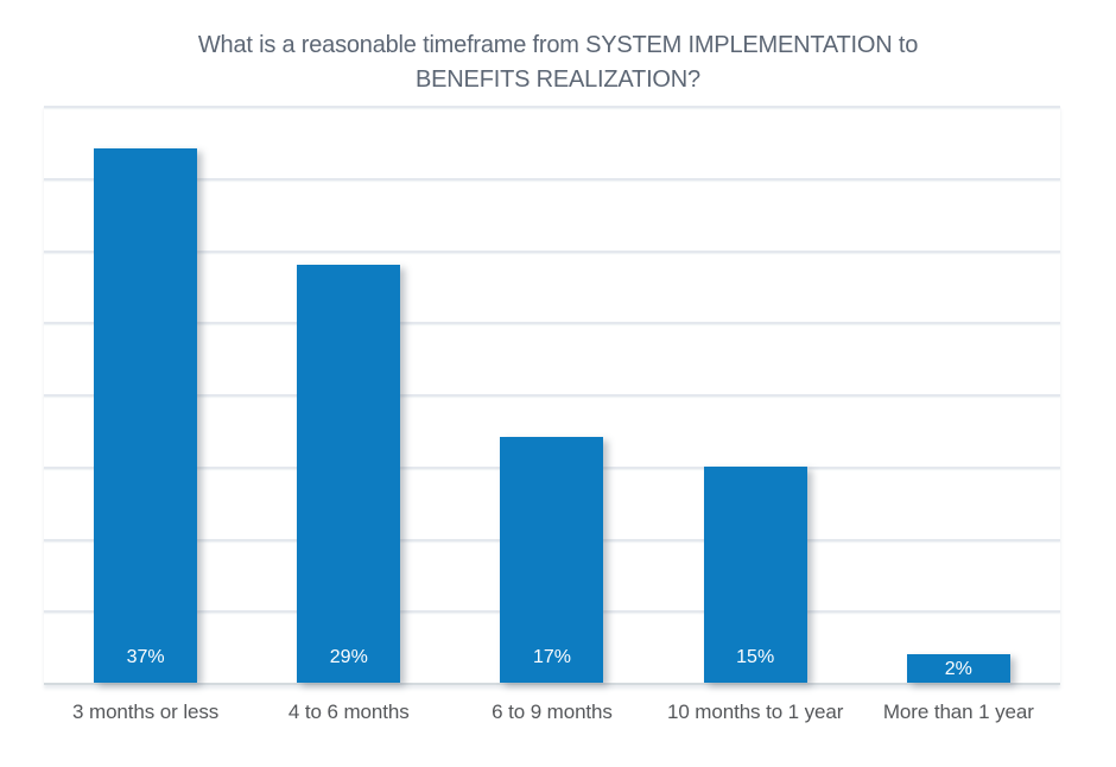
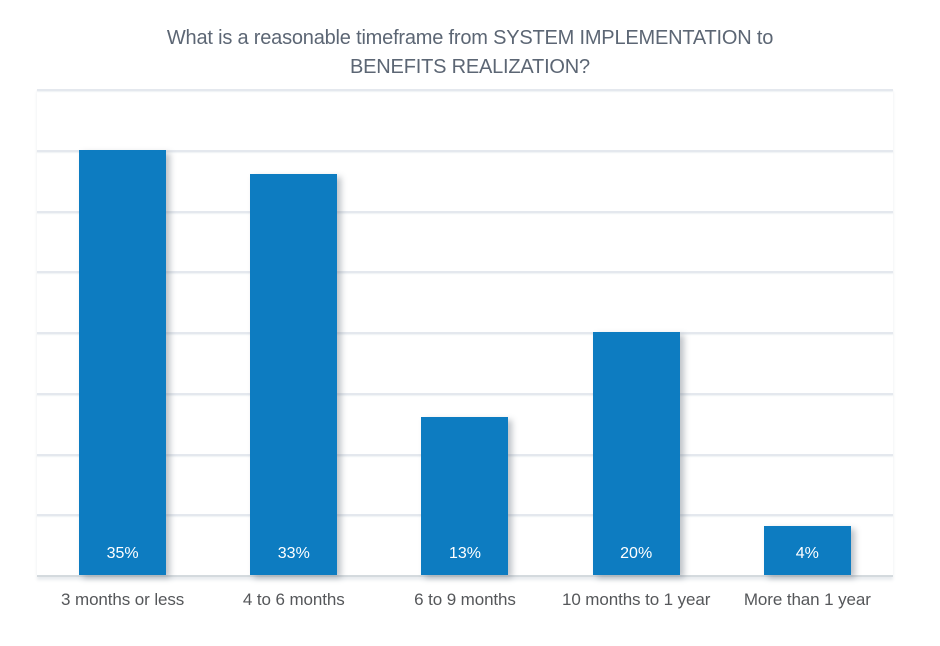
3 months or less: 37% -> 35%
4 to 6 months: 29% -> 33%
6 to 9 months: 17% -> 13%
10 months to 1 year: 15% -> 20%
More than 1 year: 2% -> 4%
